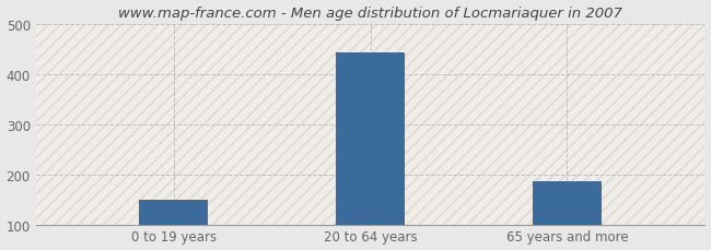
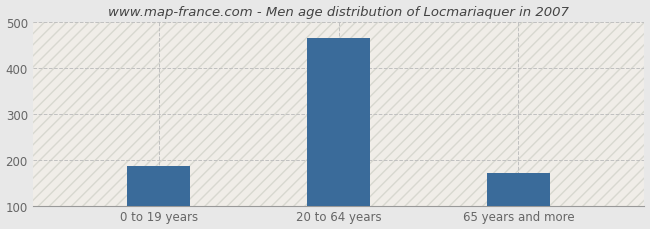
0 to 19 years: 150 -> 185
20 to 64 years: 443 -> 465
65 years and more: 186 -> 170
